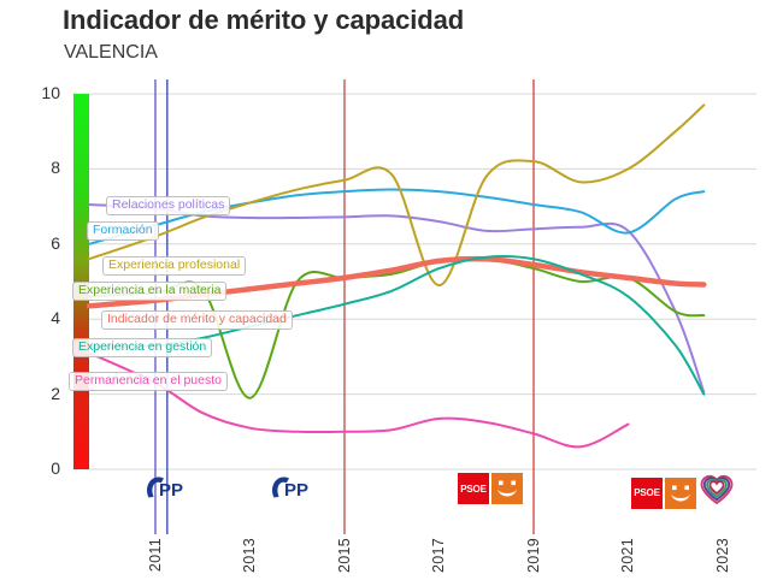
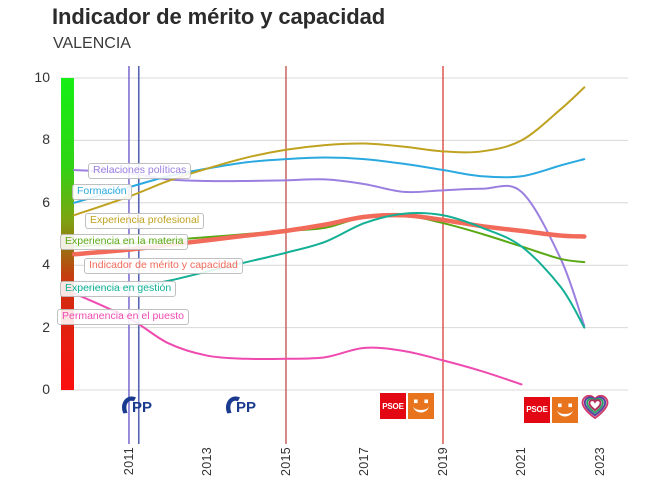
Experiencia en la materia/2013: 1.9 -> 4.9
Experiencia profesional/2017: 4.9 -> 7.9
Experiencia profesional/2019: 8.2 -> 7.7
Formación/2021: 6.3 -> 6.8
Experiencia en la materia/2021: 5.1 -> 4.6
Permanencia en el puesto/2021: 1.2 -> 0.2
